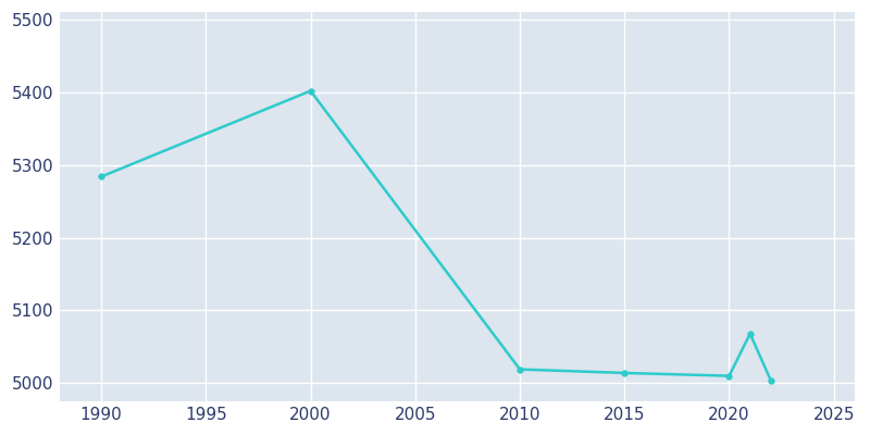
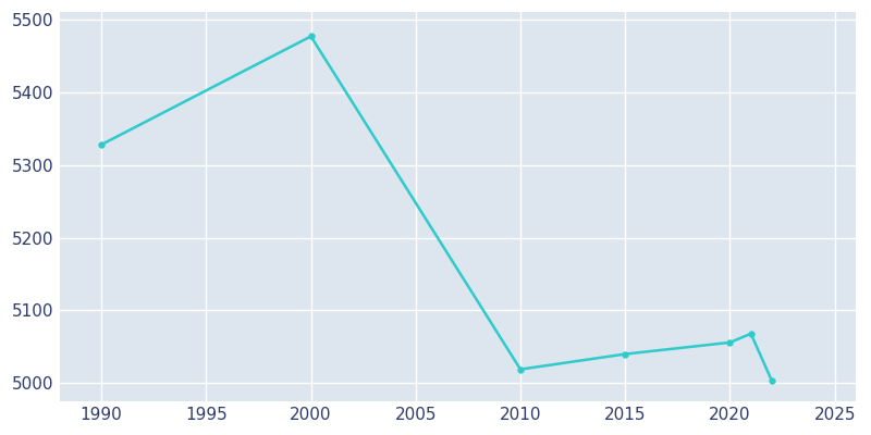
1990: 5284 -> 5328
2000: 5402 -> 5477
2015: 5014 -> 5040
2020: 5010 -> 5056
